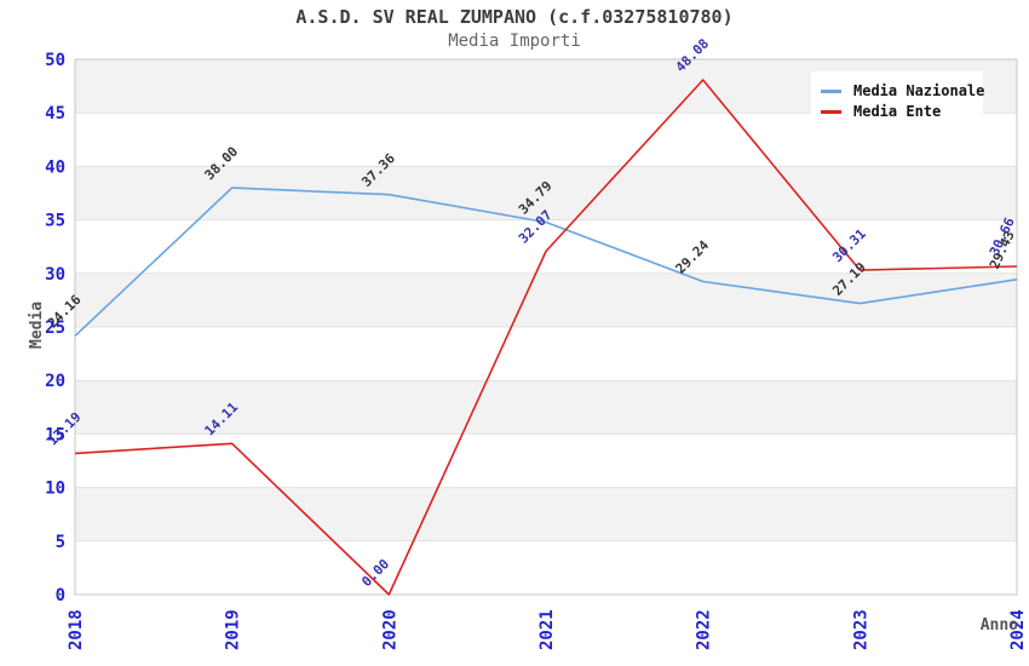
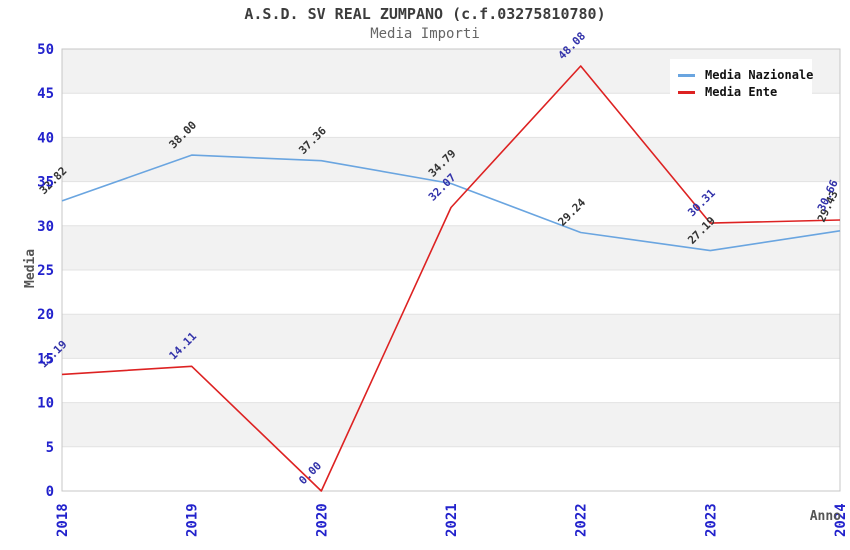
Media Nazionale/2018: 24.16 -> 32.82
